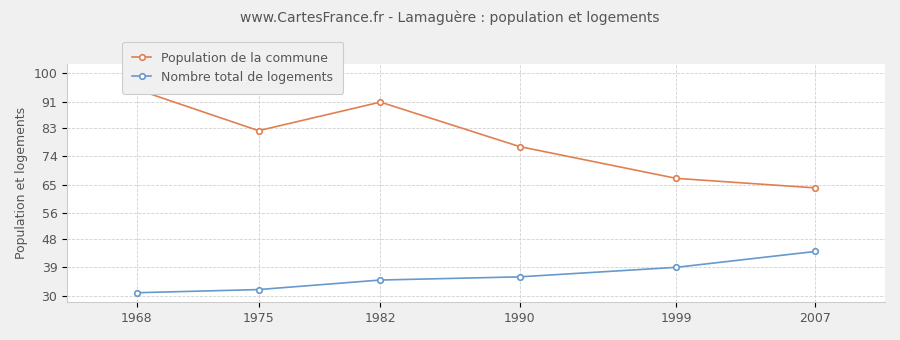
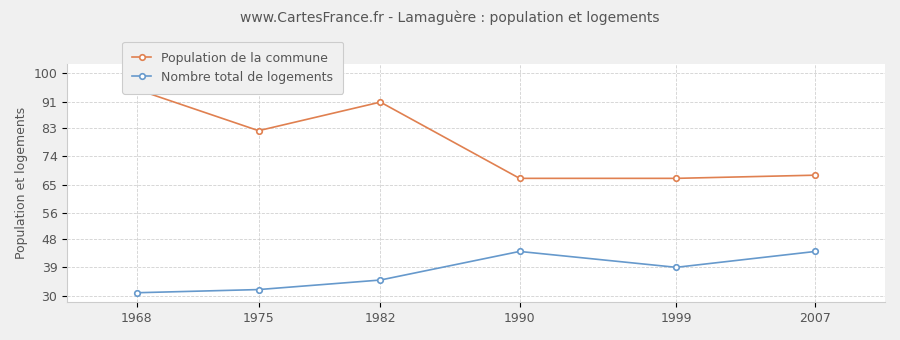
Nombre total de logements/1990: 36 -> 44
Population de la commune/1990: 77 -> 67
Population de la commune/2007: 64 -> 68
